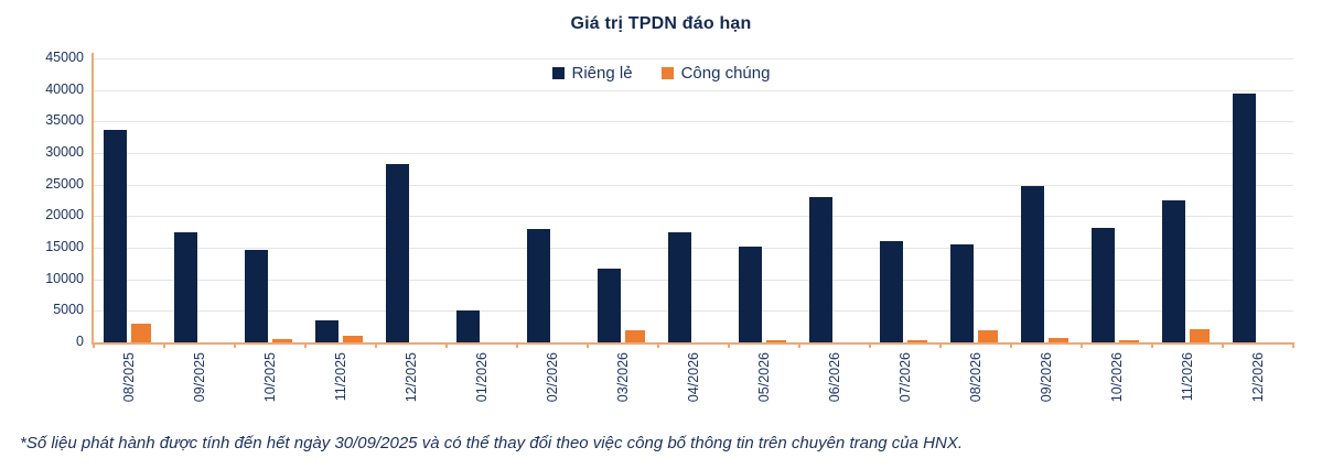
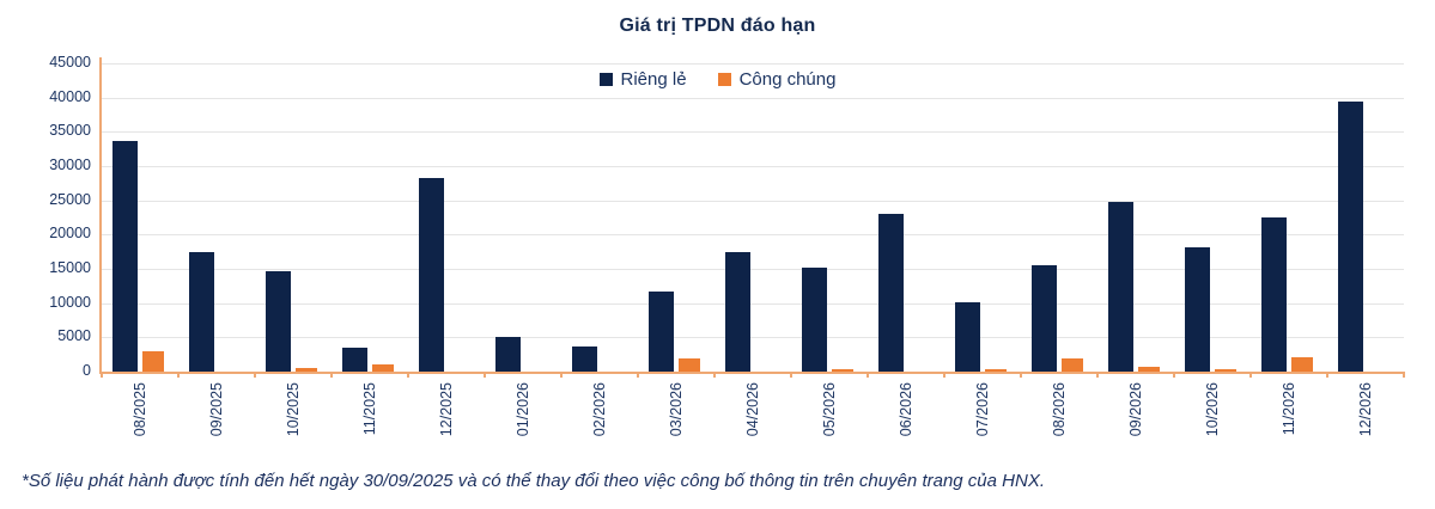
Riêng lẻ/02/2026: 18000 -> 4000
Riêng lẻ/07/2026: 16000 -> 10000
